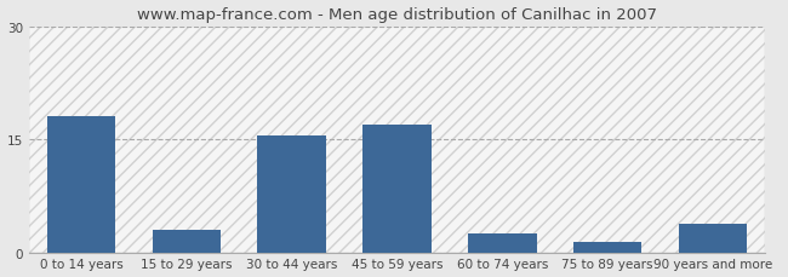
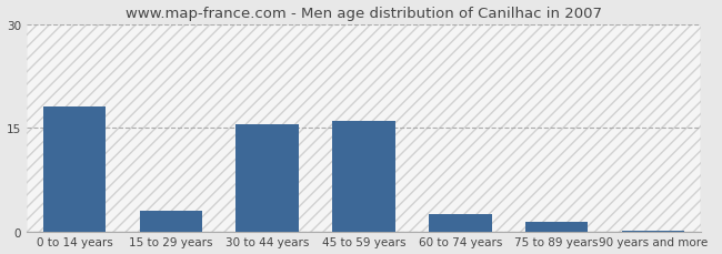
45 to 59 years: 17.0 -> 16.0
90 years and more: 3.8 -> 0.1
